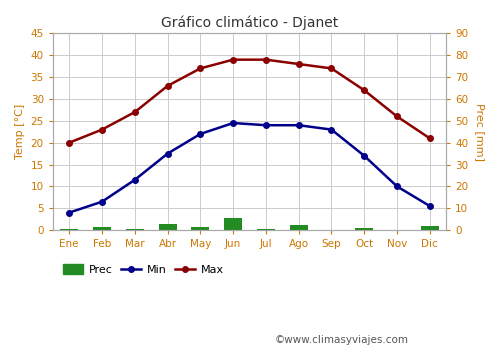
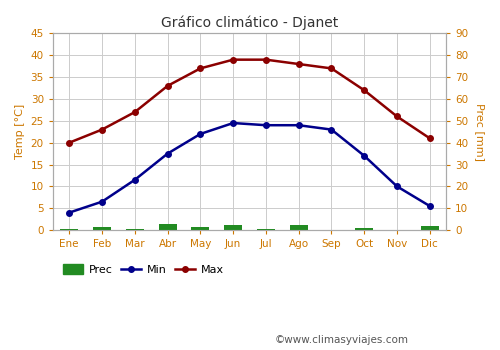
Prec/Jun: 5.5 -> 2.5
